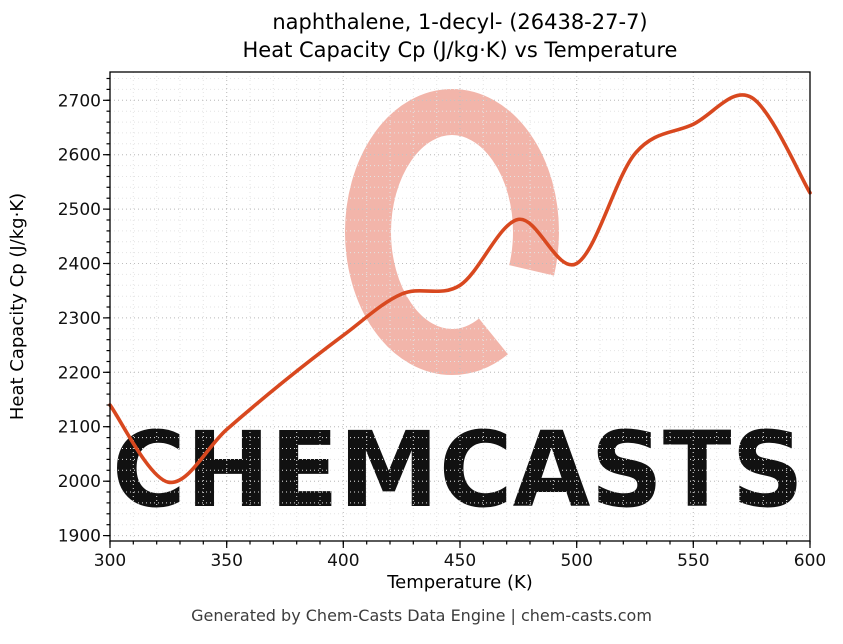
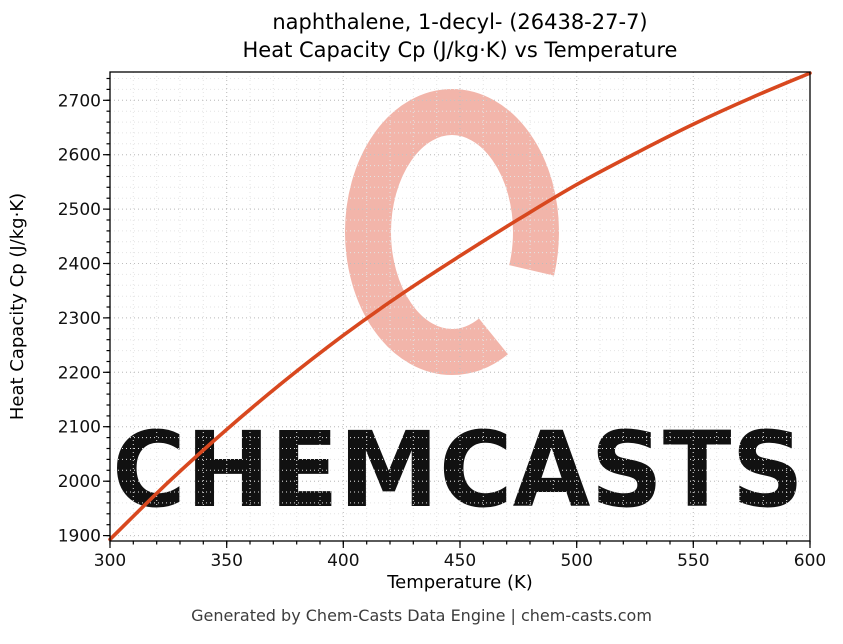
300: 2140 -> 1890
450: 2360 -> 2410
500: 2400 -> 2540
600: 2530 -> 2750
